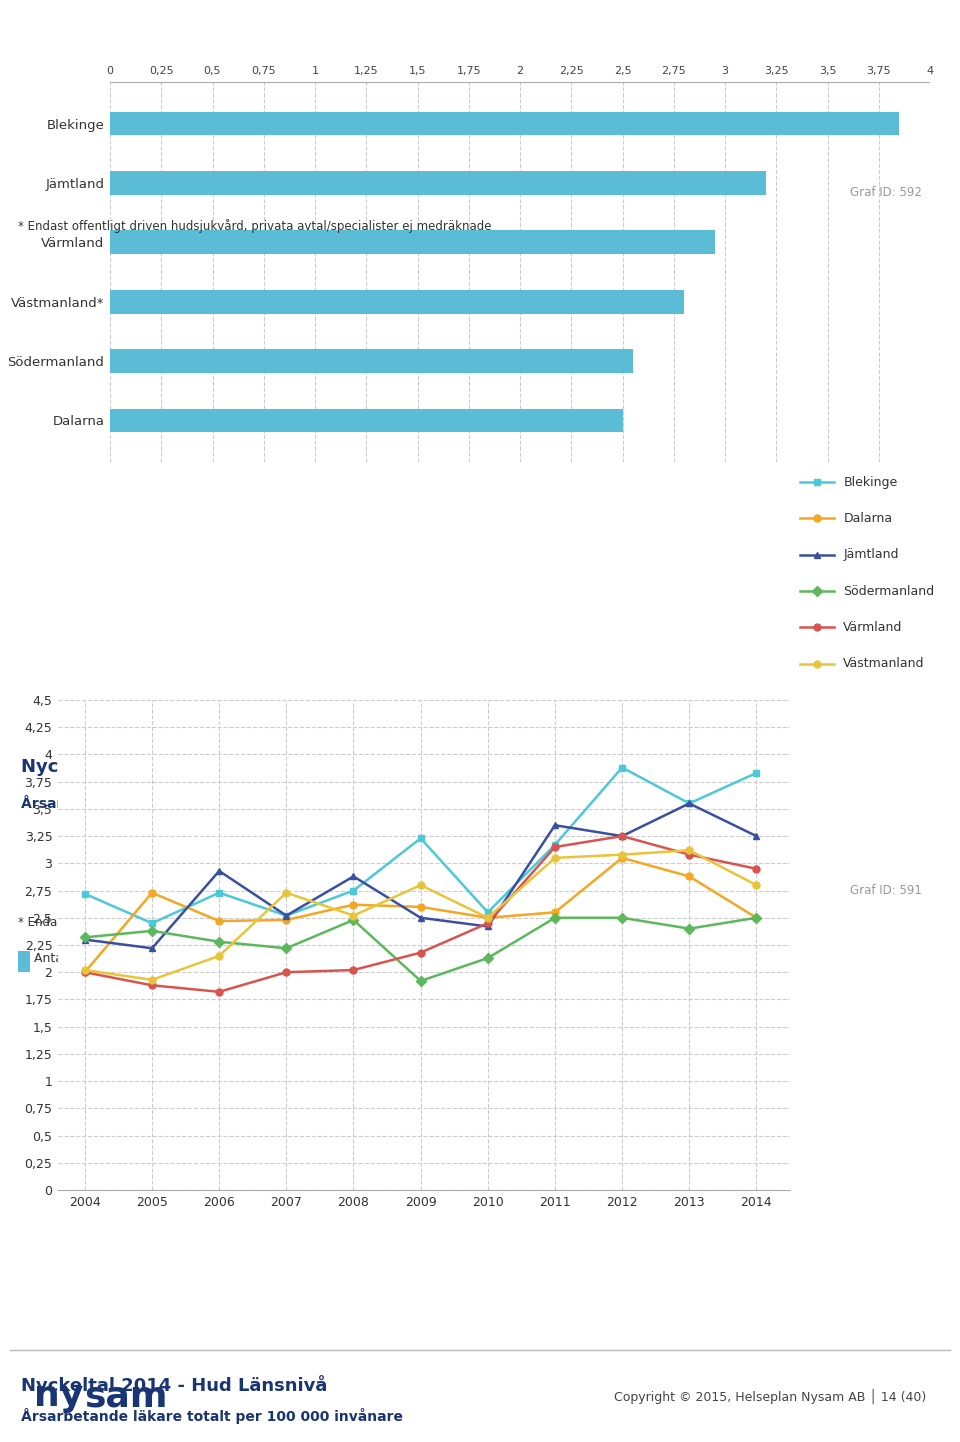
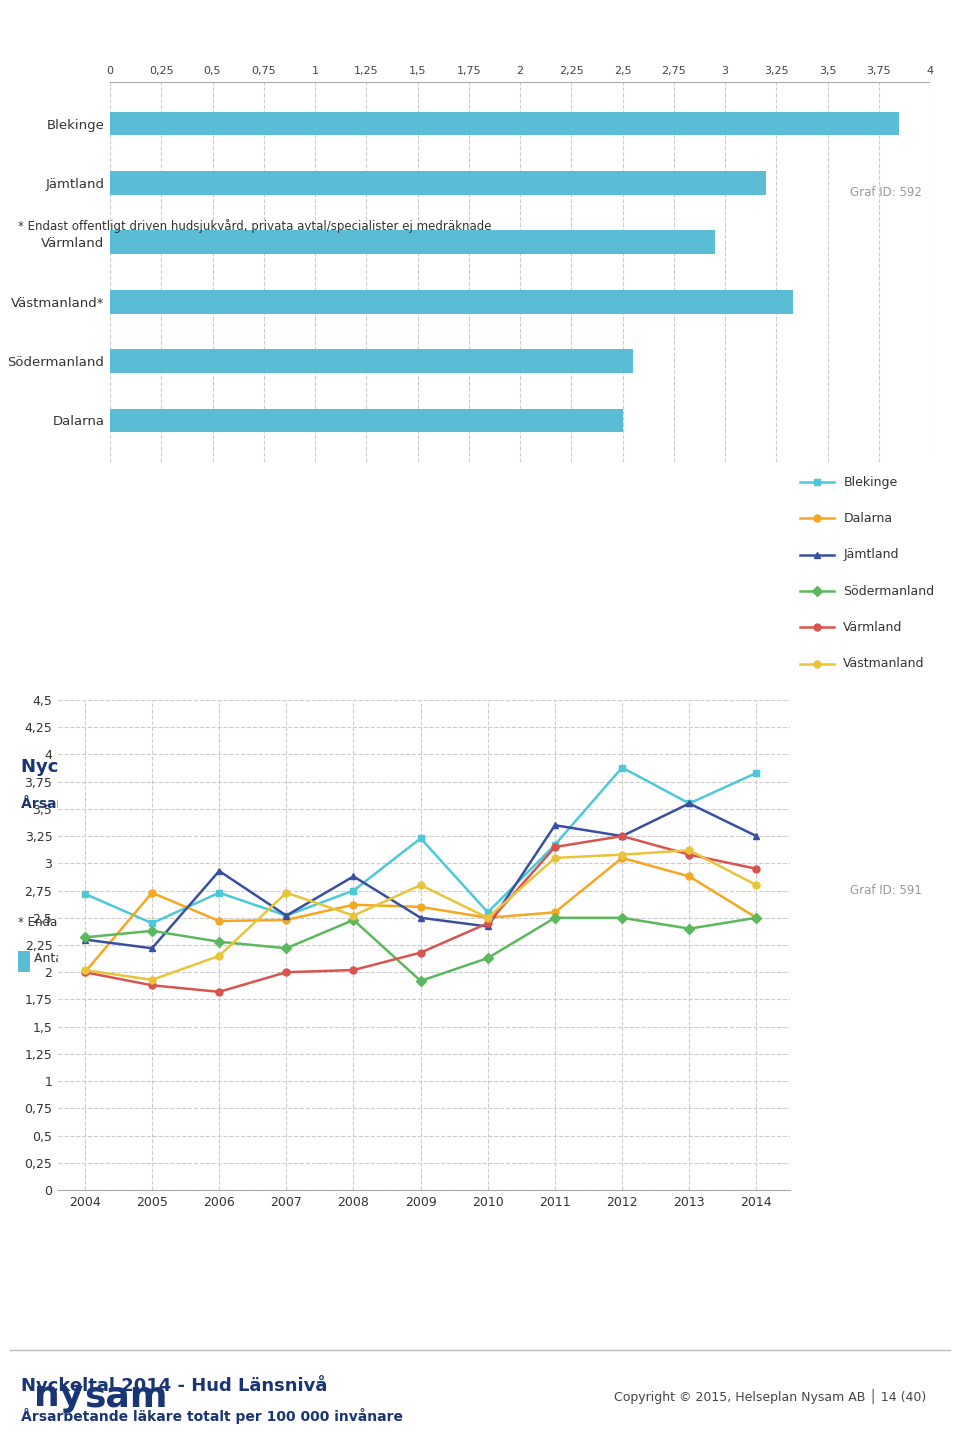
Västmanland*: 2,80 -> 3,33
